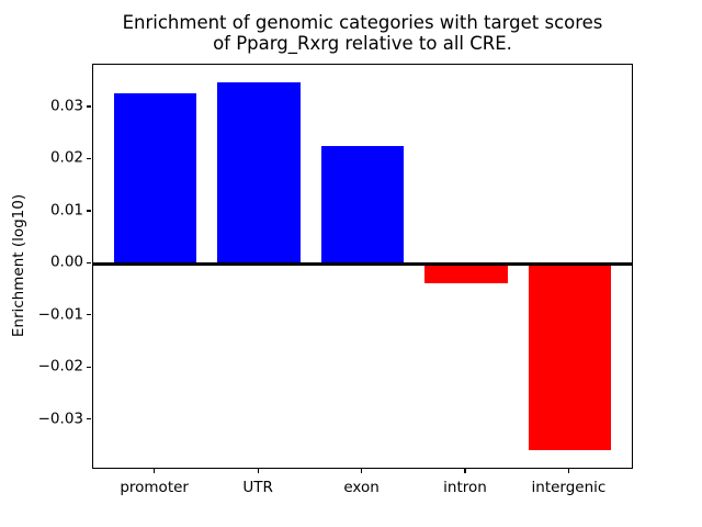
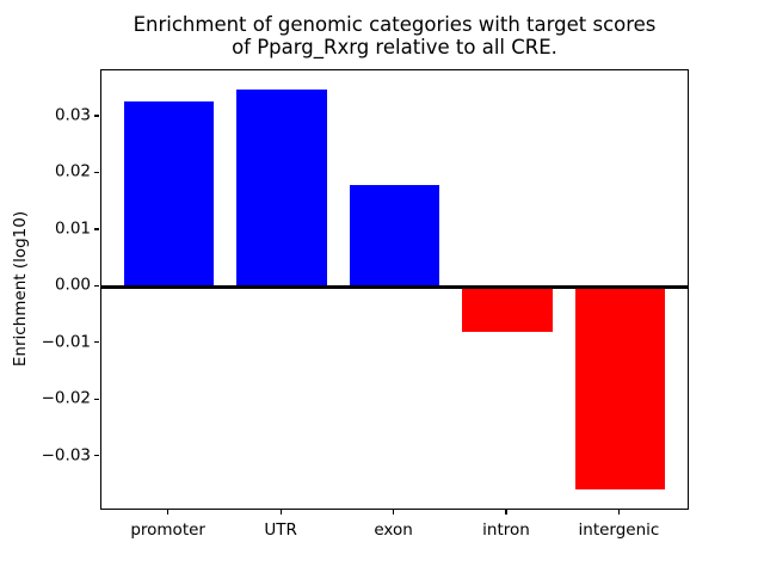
exon: 0.023 -> 0.018
intron: -0.004 -> -0.008
